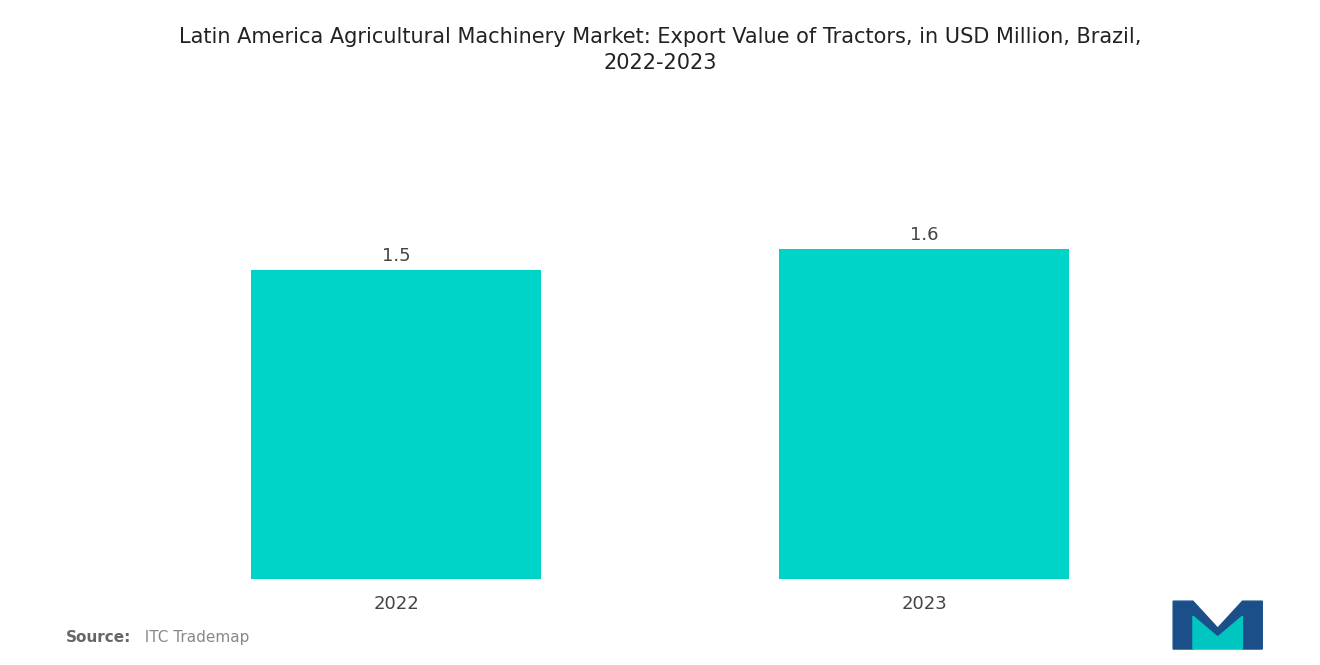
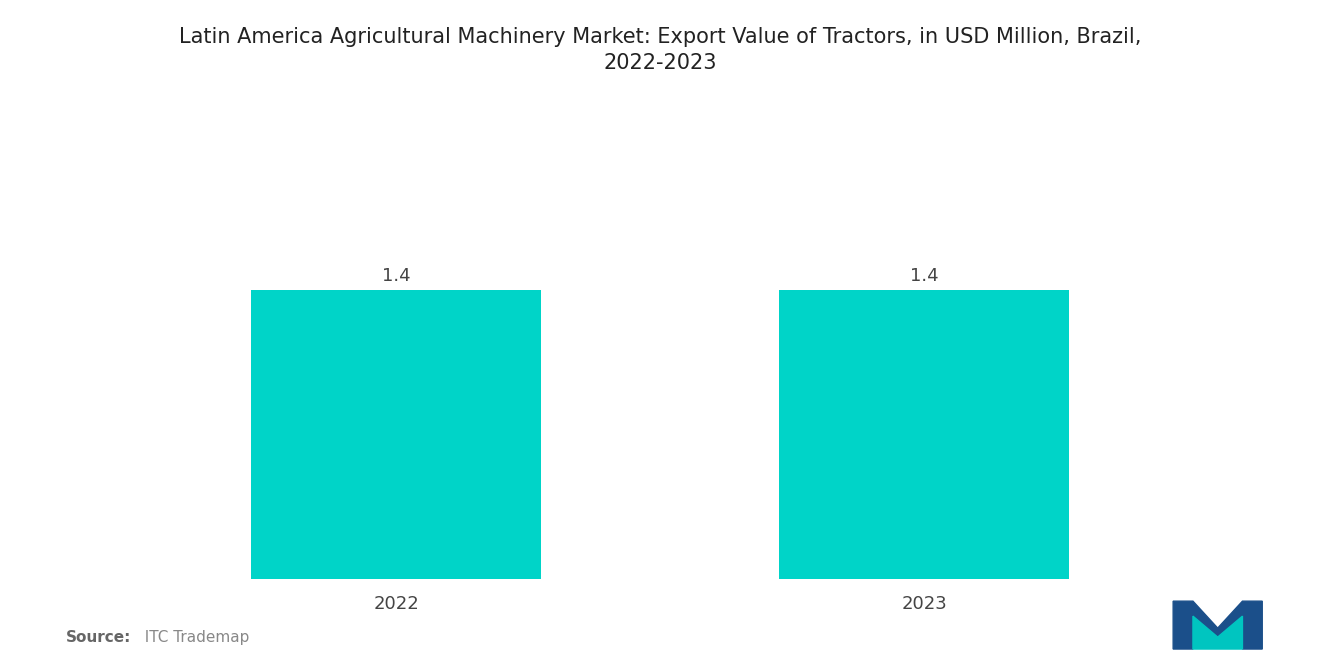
2022: 1.5 -> 1.4
2023: 1.6 -> 1.4
